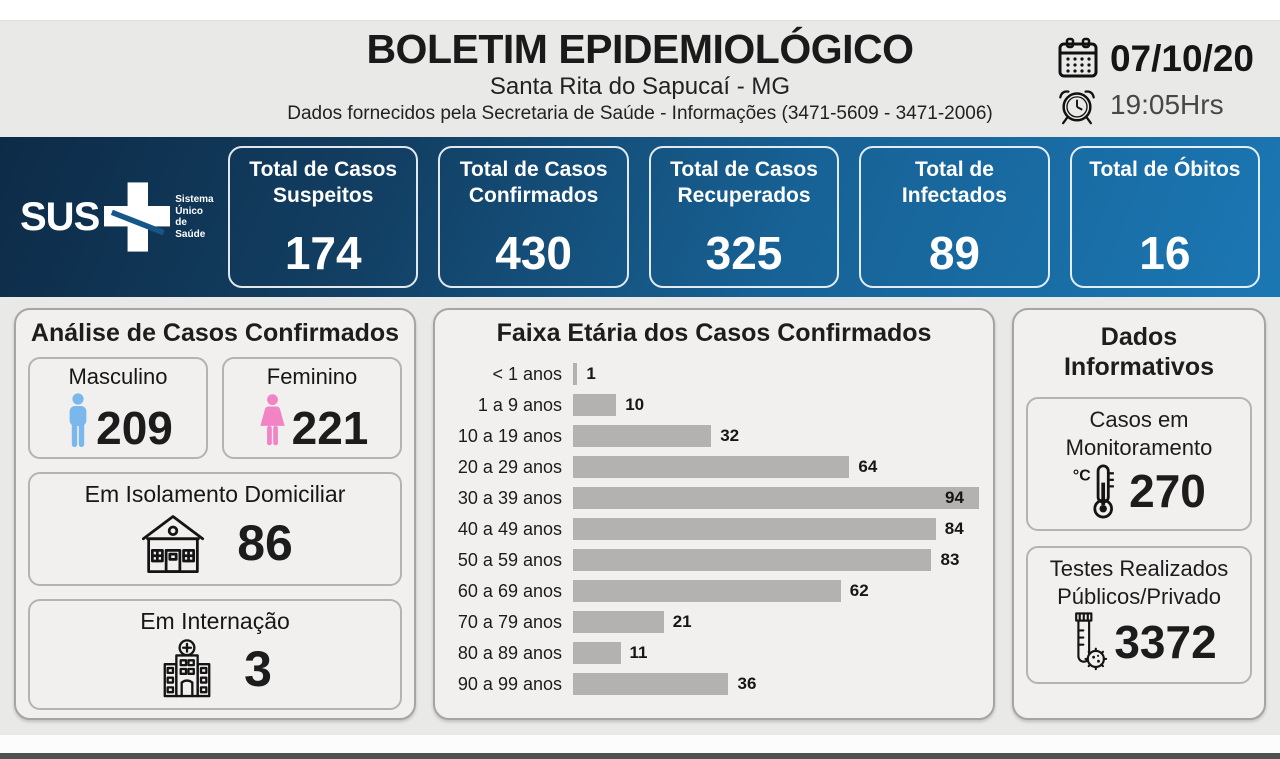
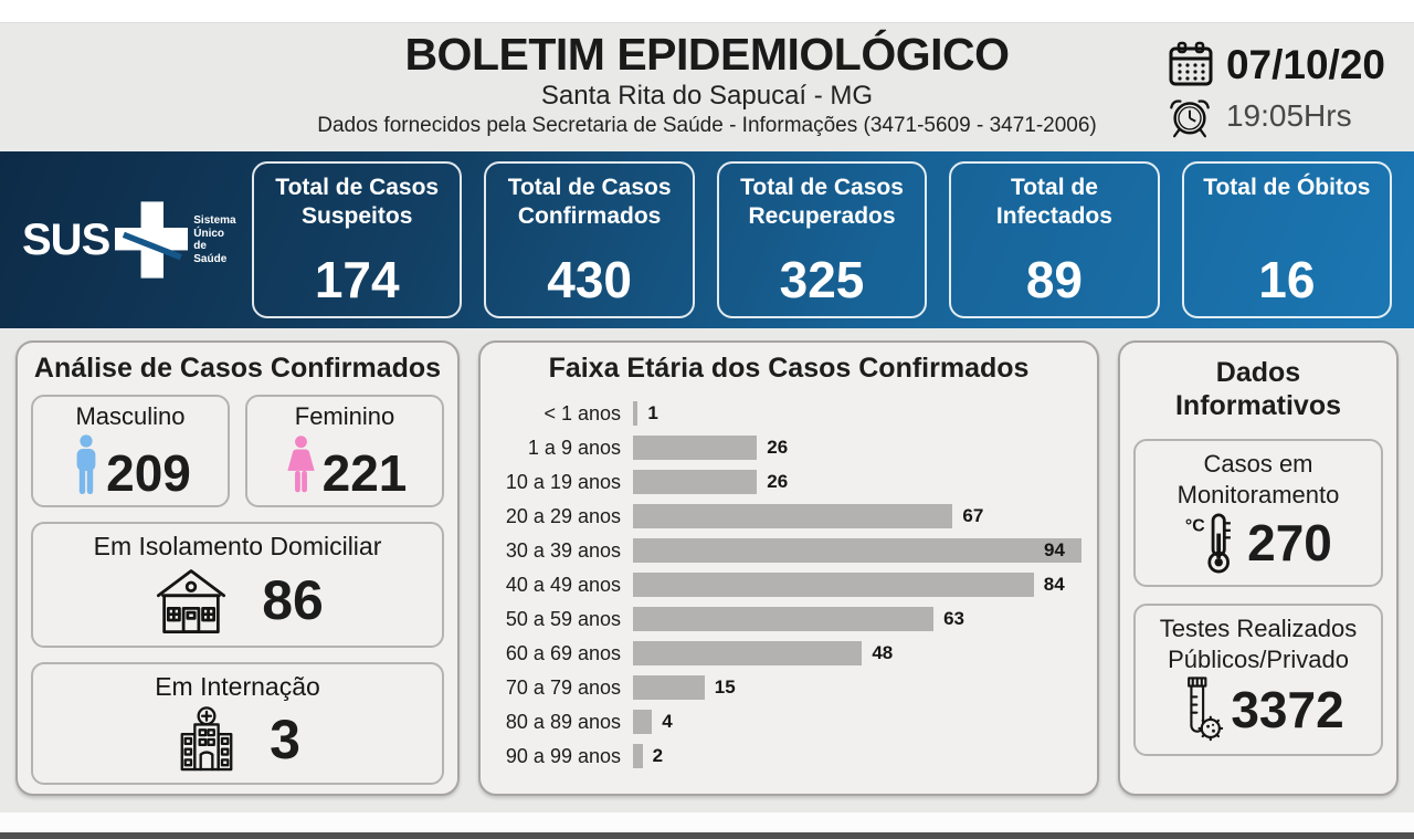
1 a 9 anos: 10 -> 26
10 a 19 anos: 32 -> 26
20 a 29 anos: 64 -> 67
50 a 59 anos: 83 -> 63
60 a 69 anos: 62 -> 48
70 a 79 anos: 21 -> 15
80 a 89 anos: 11 -> 4
90 a 99 anos: 36 -> 2
